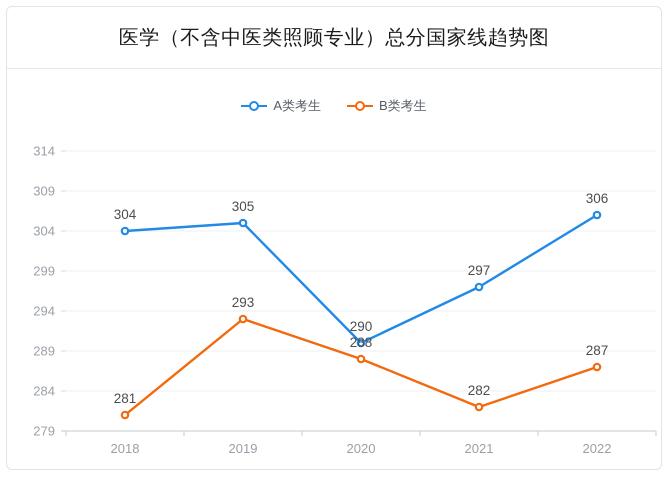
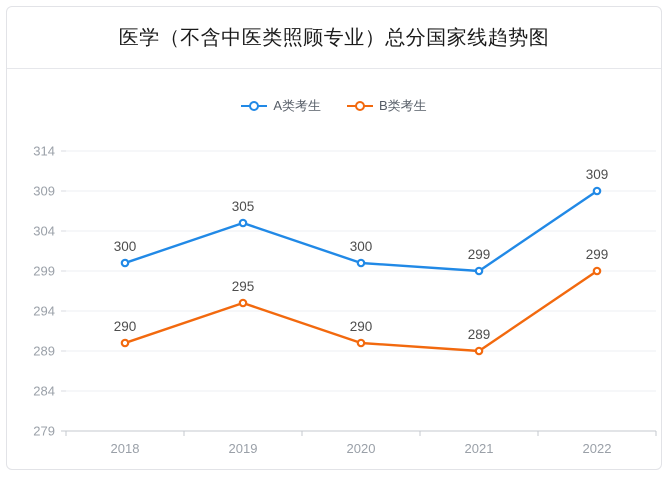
A类考生/2018: 304 -> 300
B类考生/2018: 281 -> 290
B类考生/2019: 293 -> 295
A类考生/2020: 290 -> 300
B类考生/2020: 288 -> 290
A类考生/2021: 297 -> 299
B类考生/2021: 282 -> 289
A类考生/2022: 306 -> 309
B类考生/2022: 287 -> 299
